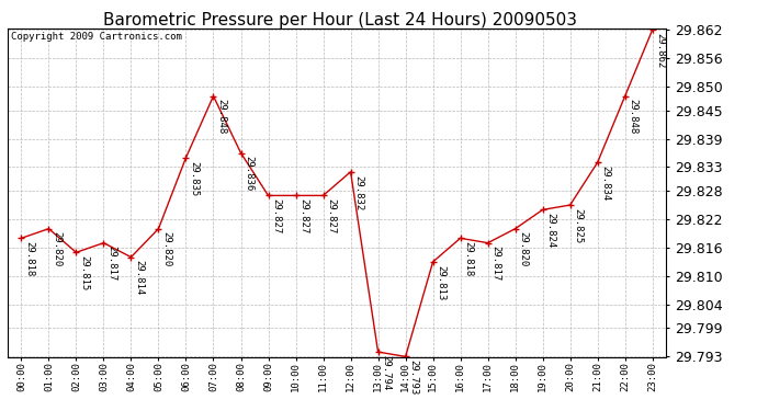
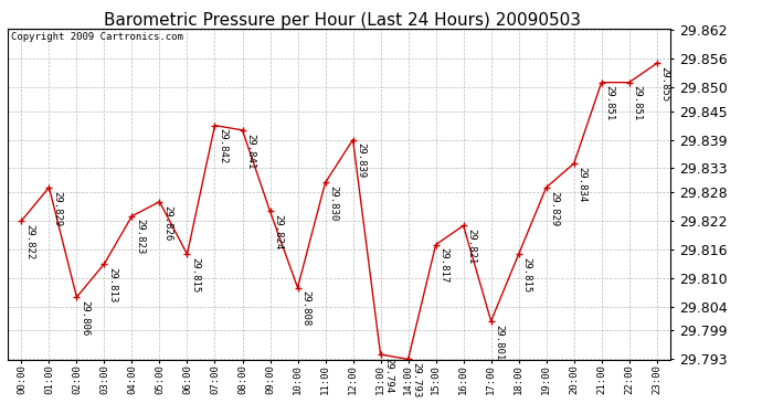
00:00: 29.818 -> 29.822
01:00: 29.820 -> 29.829
02:00: 29.815 -> 29.806
03:00: 29.817 -> 29.813
04:00: 29.814 -> 29.823
05:00: 29.820 -> 29.826
06:00: 29.835 -> 29.815
07:00: 29.848 -> 29.842
08:00: 29.836 -> 29.841
09:00: 29.827 -> 29.824
10:00: 29.827 -> 29.808
11:00: 29.827 -> 29.830
12:00: 29.832 -> 29.839
15:00: 29.813 -> 29.817
16:00: 29.818 -> 29.821
17:00: 29.817 -> 29.801
18:00: 29.820 -> 29.815
19:00: 29.824 -> 29.829
20:00: 29.825 -> 29.834
21:00: 29.834 -> 29.851
22:00: 29.848 -> 29.851
23:00: 29.862 -> 29.855
